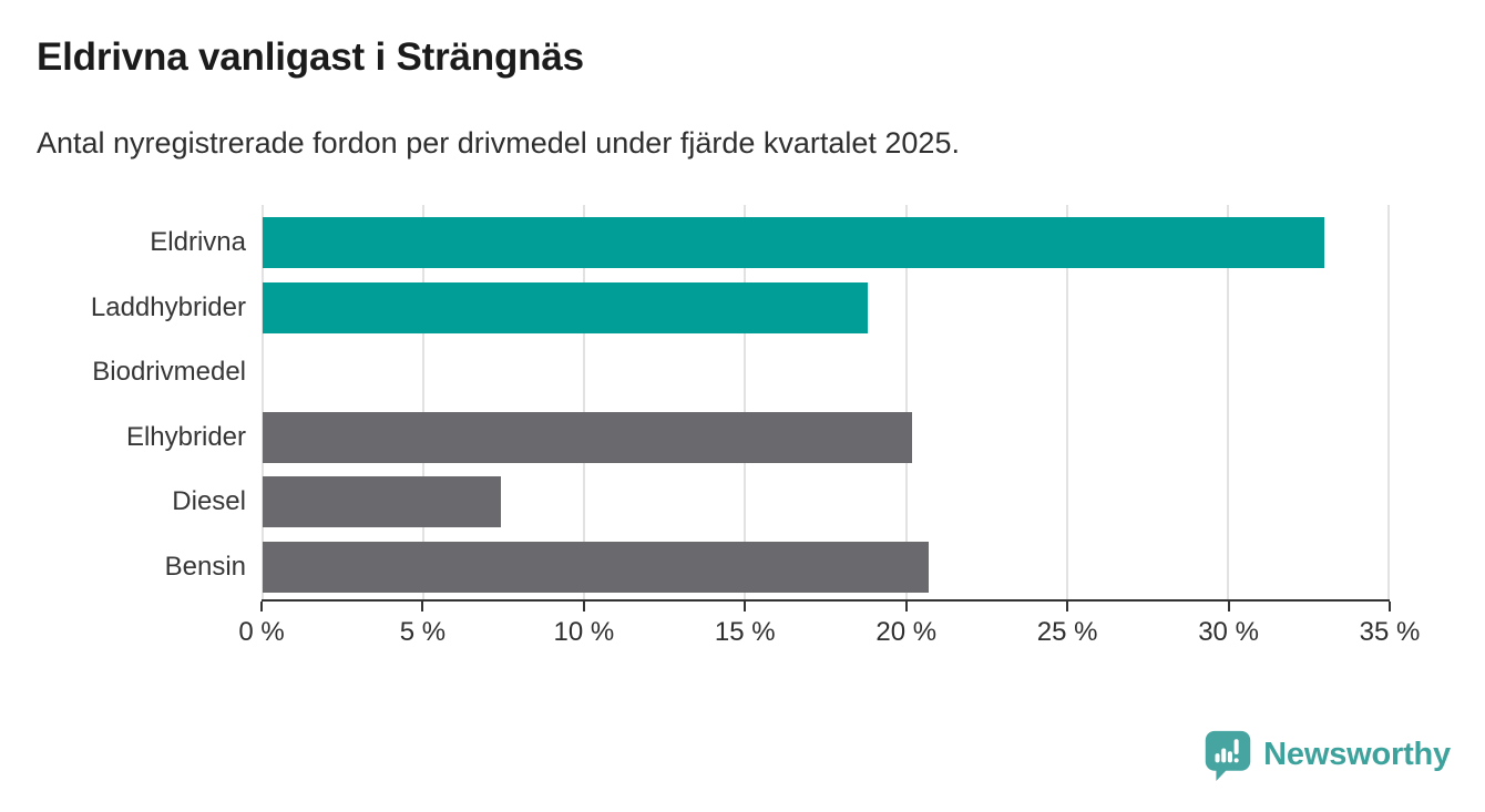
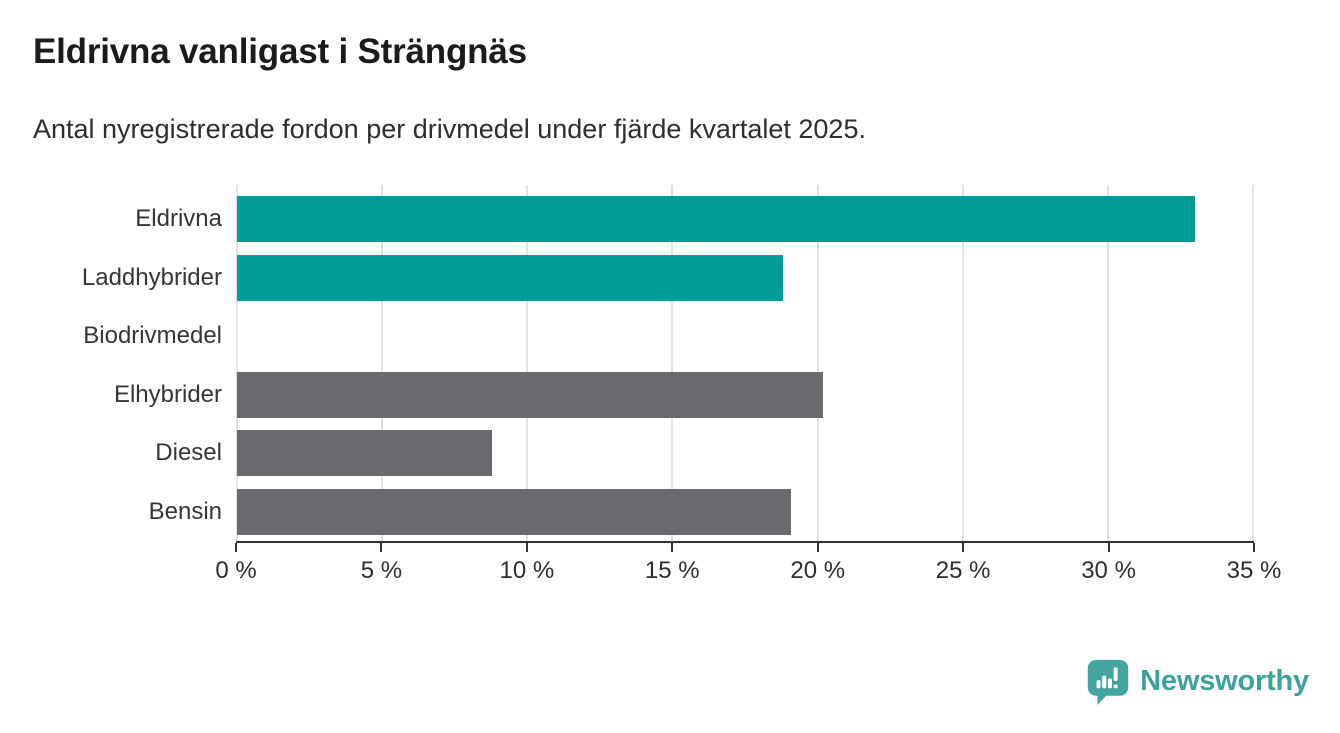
Diesel: 7.4% -> 8.8%
Bensin: 20.7% -> 19.1%
